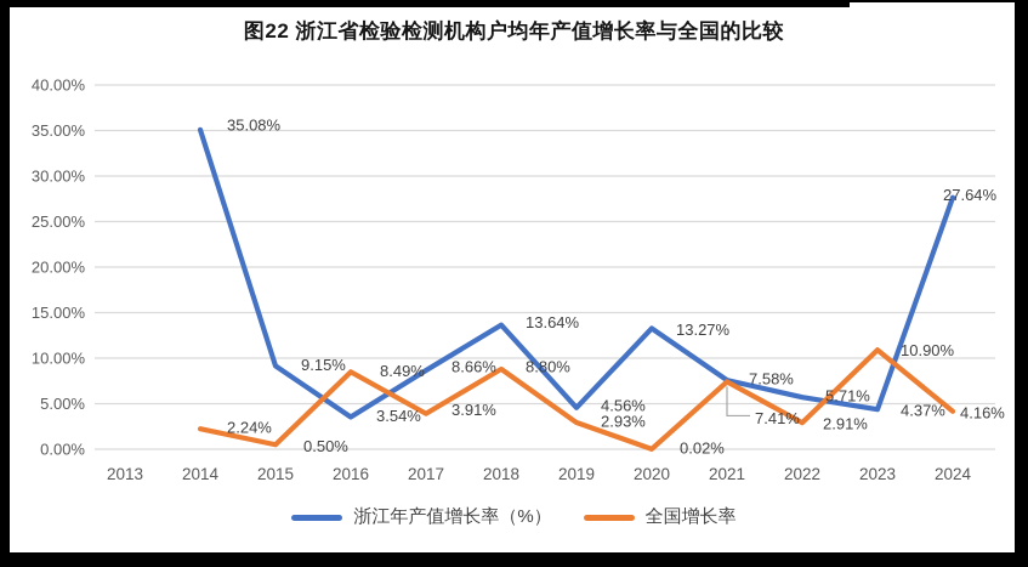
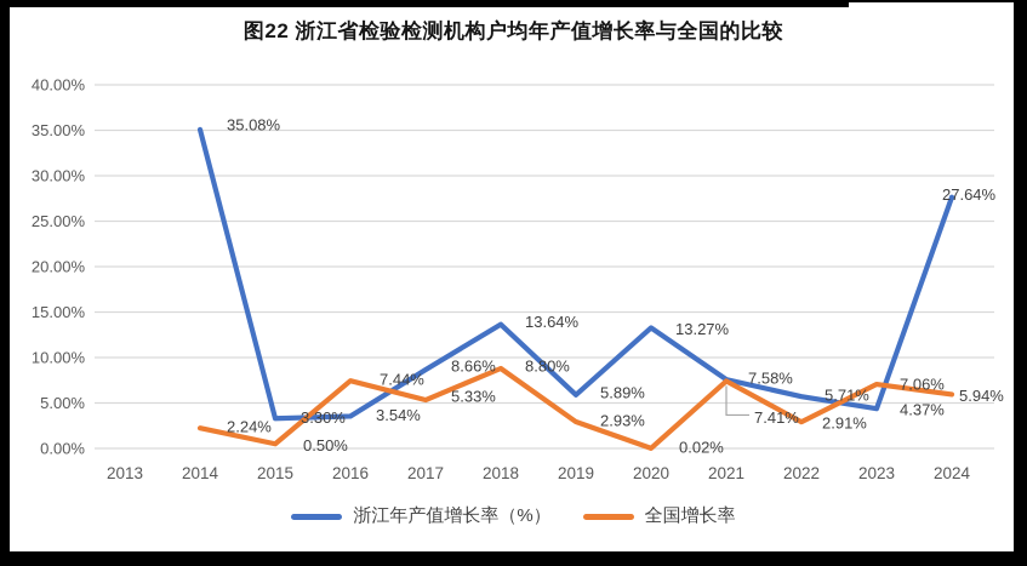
浙江年产值增长率（%）/2015: 9.15% -> 3.30%
全国增长率/2016: 8.49% -> 7.44%
全国增长率/2017: 3.91% -> 5.33%
浙江年产值增长率（%）/2019: 4.56% -> 5.89%
全国增长率/2023: 10.90% -> 7.06%
全国增长率/2024: 4.16% -> 5.94%
